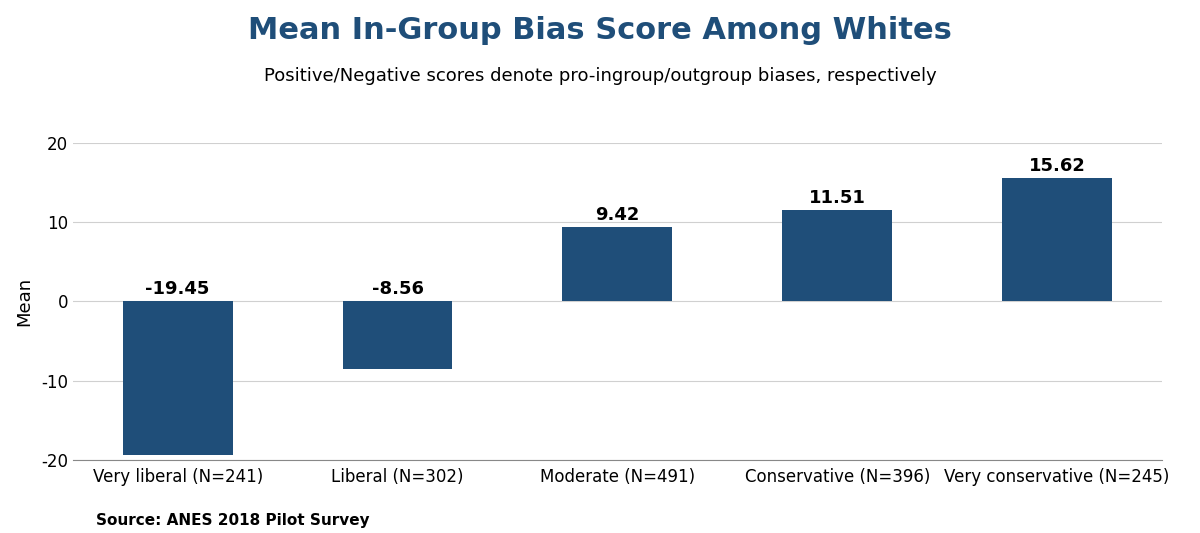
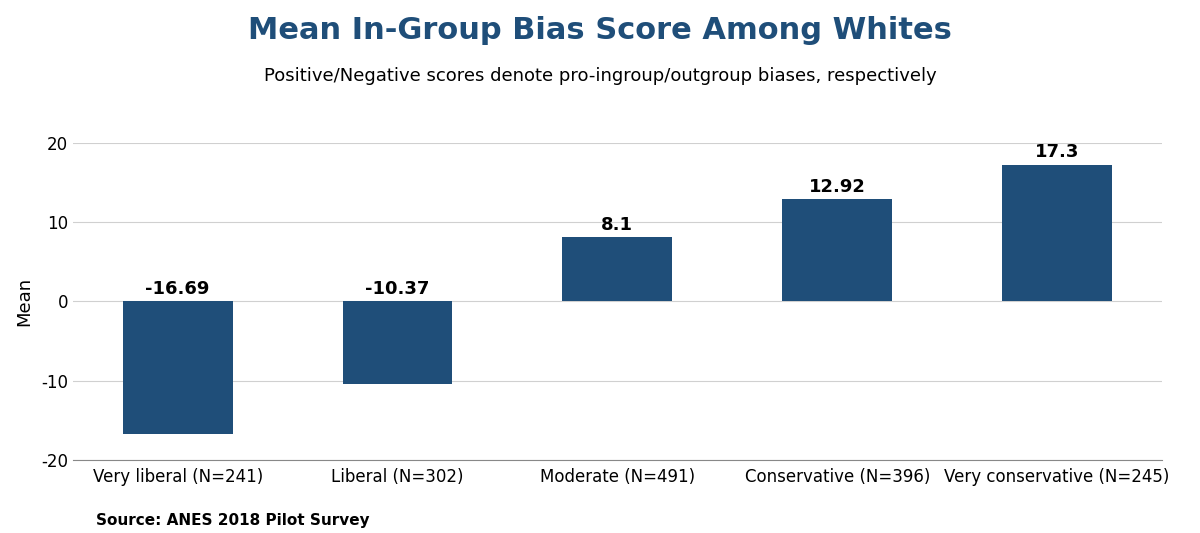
Very liberal (N=241): -19.45 -> -16.69
Liberal (N=302): -8.56 -> -10.37
Moderate (N=491): 9.42 -> 8.1
Conservative (N=396): 11.51 -> 12.92
Very conservative (N=245): 15.62 -> 17.3
